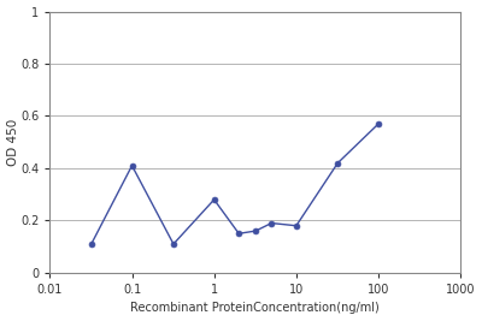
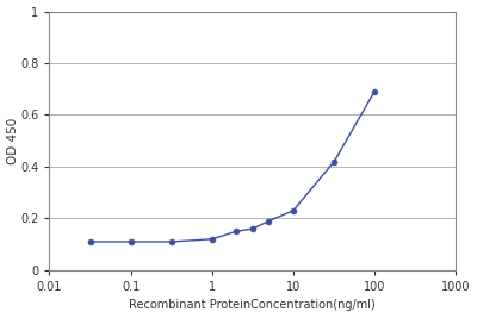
0.1: 0.41 -> 0.11
1: 0.28 -> 0.12
10: 0.18 -> 0.23
100: 0.57 -> 0.69
